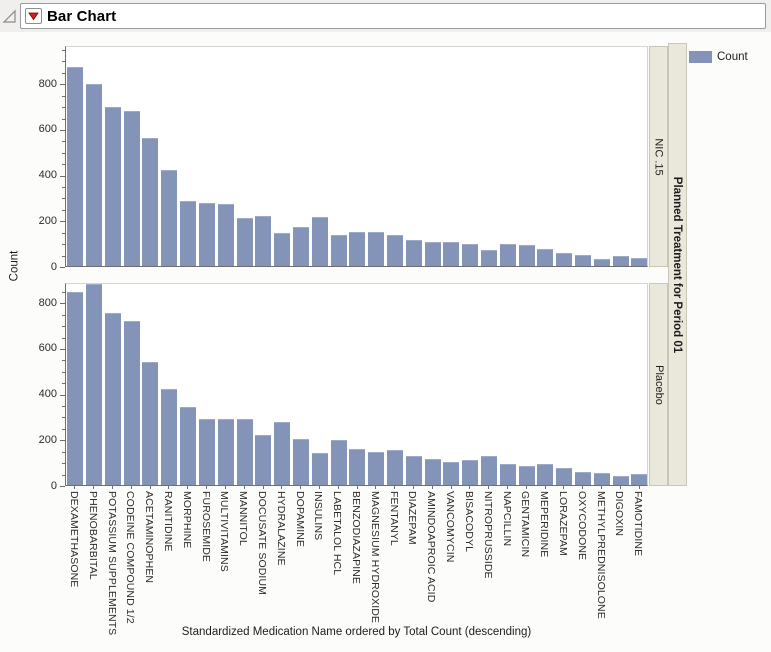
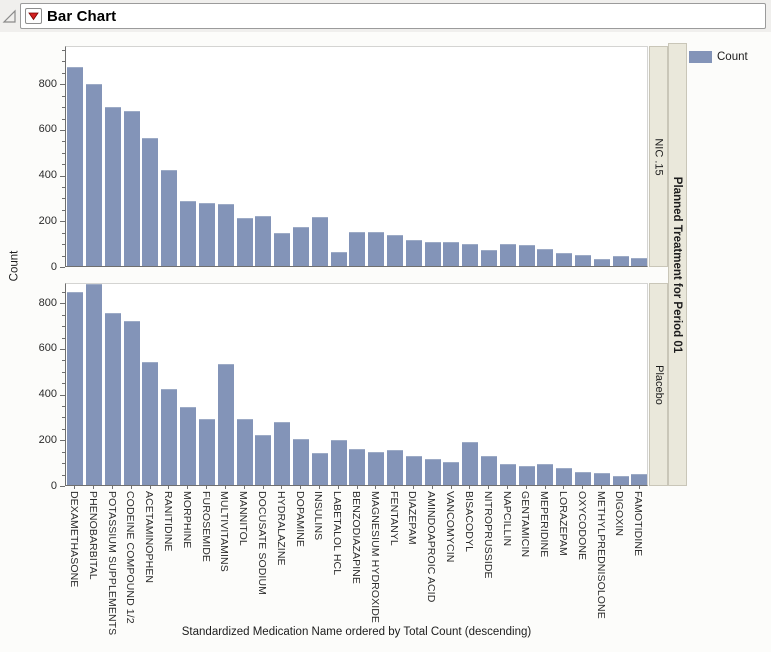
Placebo/MULTIVITAMINS: 290 -> 530
NIC .15/LABETALOL HCL: 140 -> 60
Placebo/BISACODYL: 110 -> 190
